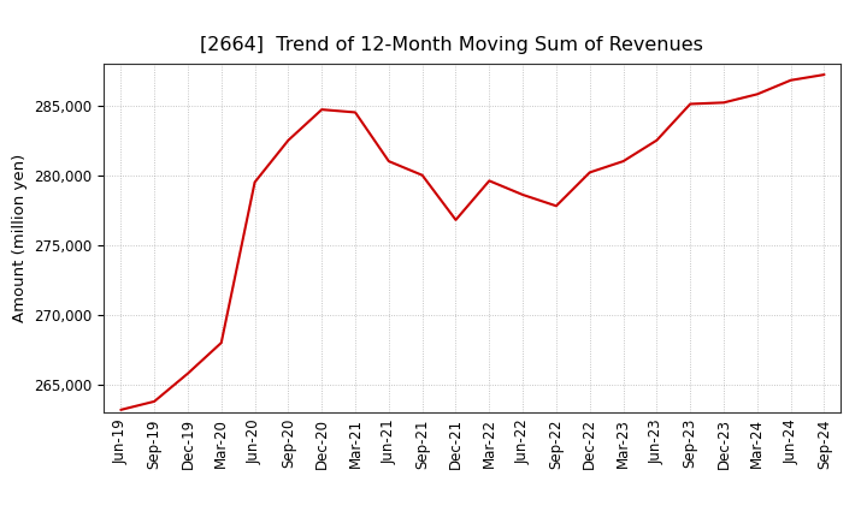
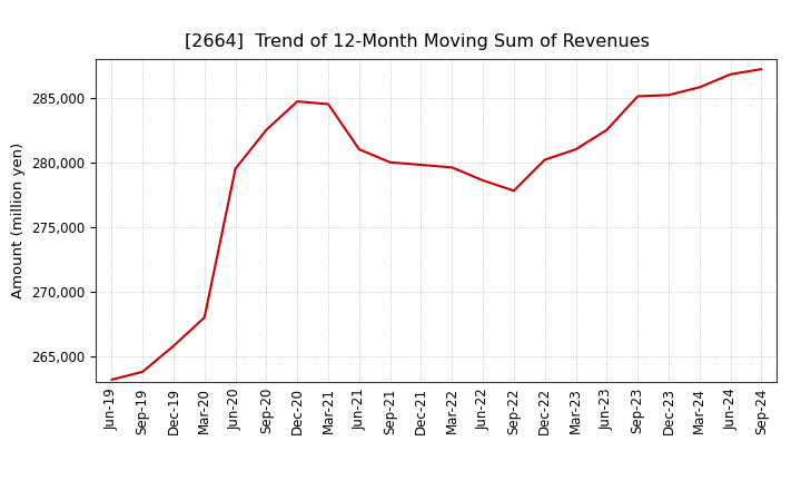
Dec-21: 276,800 -> 279,800
